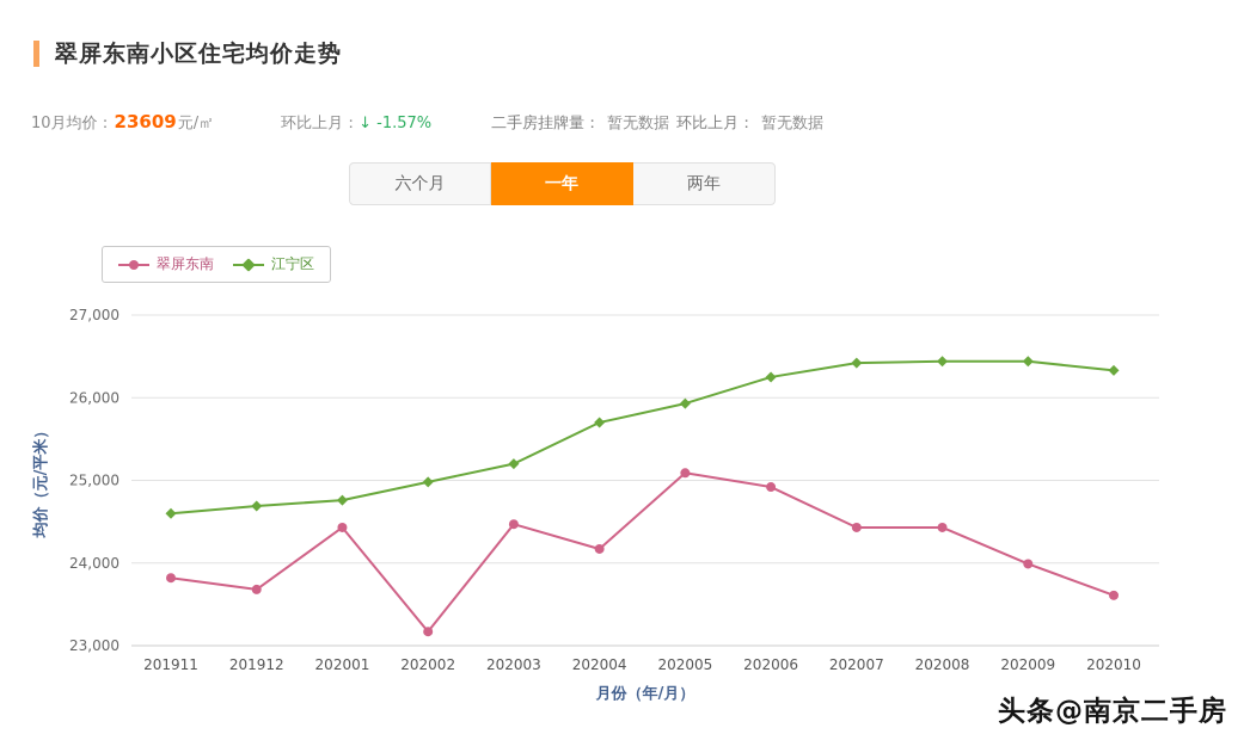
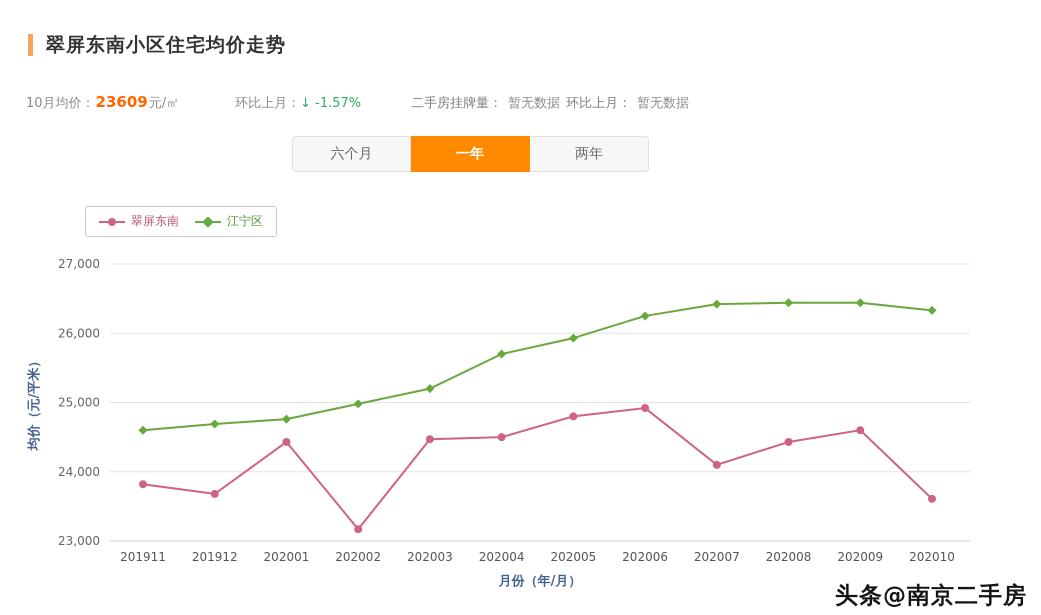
翠屏东南/202004: 24200 -> 24500
翠屏东南/202005: 25100 -> 24800
翠屏东南/202007: 24400 -> 24100
翠屏东南/202009: 24000 -> 24600
